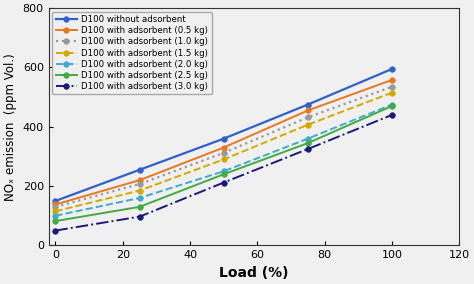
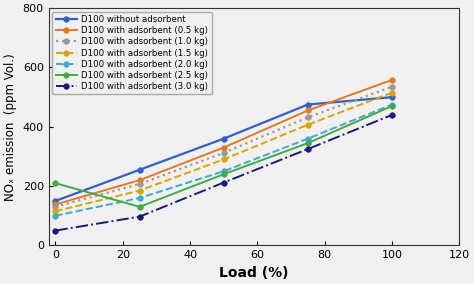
D100 with adsorbent (2.5 kg)/0: 82 -> 210
D100 without adsorbent/100: 595 -> 500
